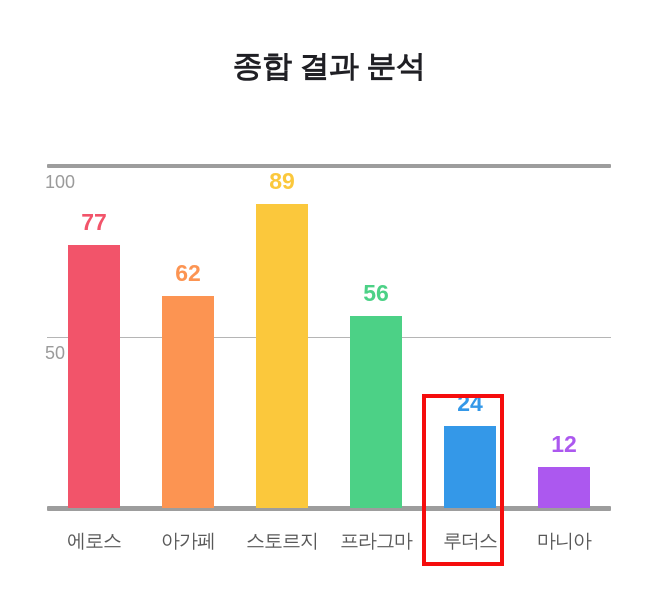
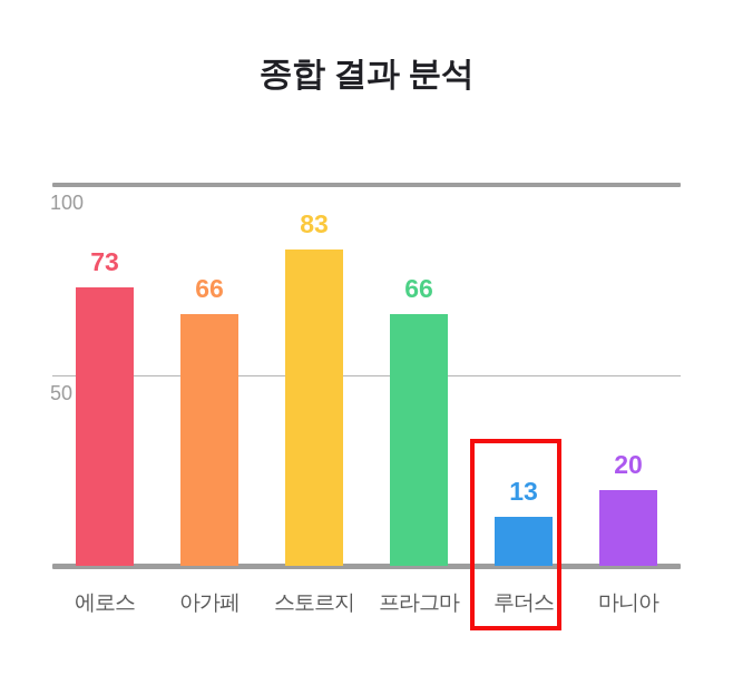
에로스: 77 -> 73
아가페: 62 -> 66
스토르지: 89 -> 83
프라그마: 56 -> 66
루더스: 24 -> 13
마니아: 12 -> 20
